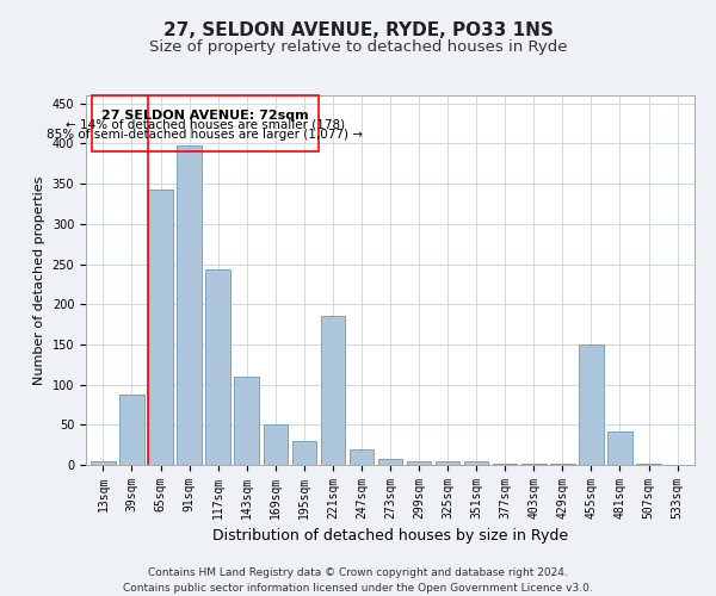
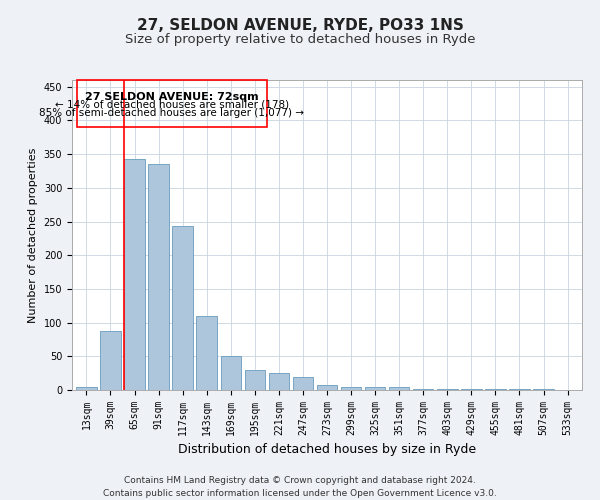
91sqm: 398 -> 335
221sqm: 186 -> 25
455sqm: 150 -> 1
481sqm: 42 -> 1
